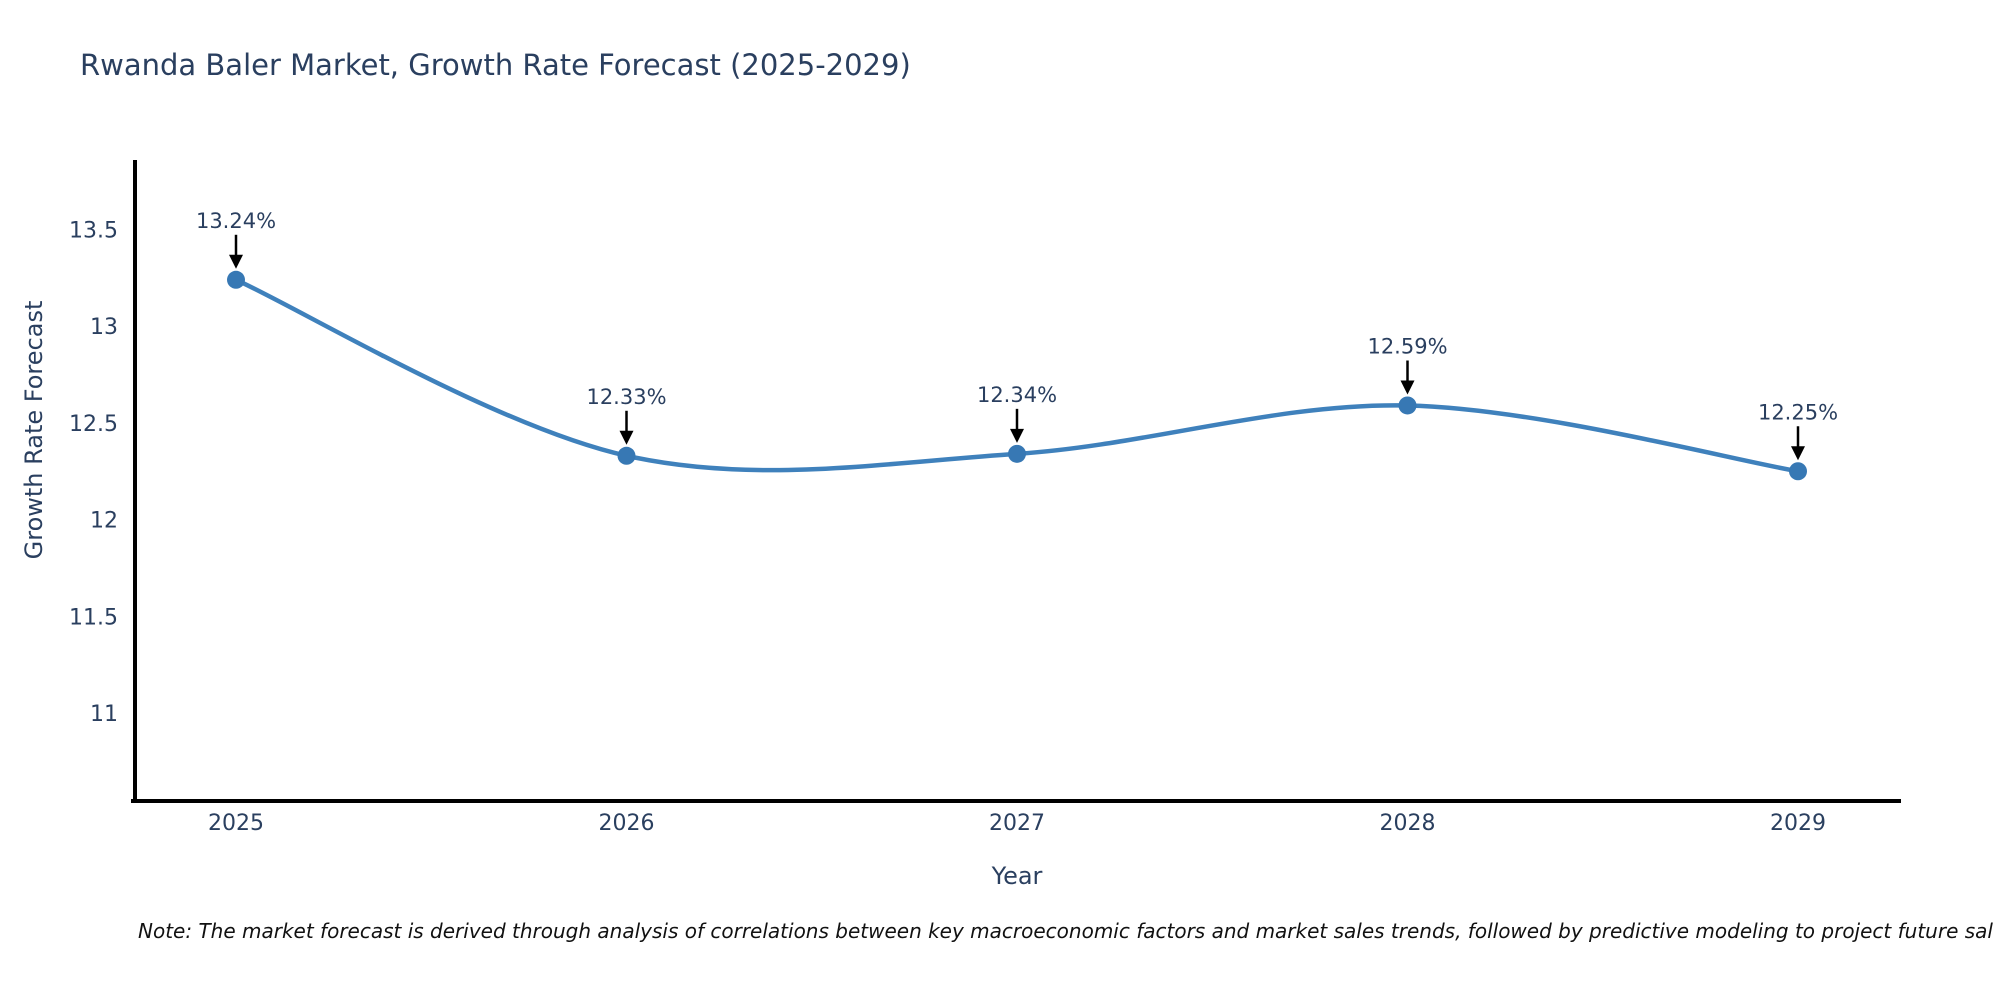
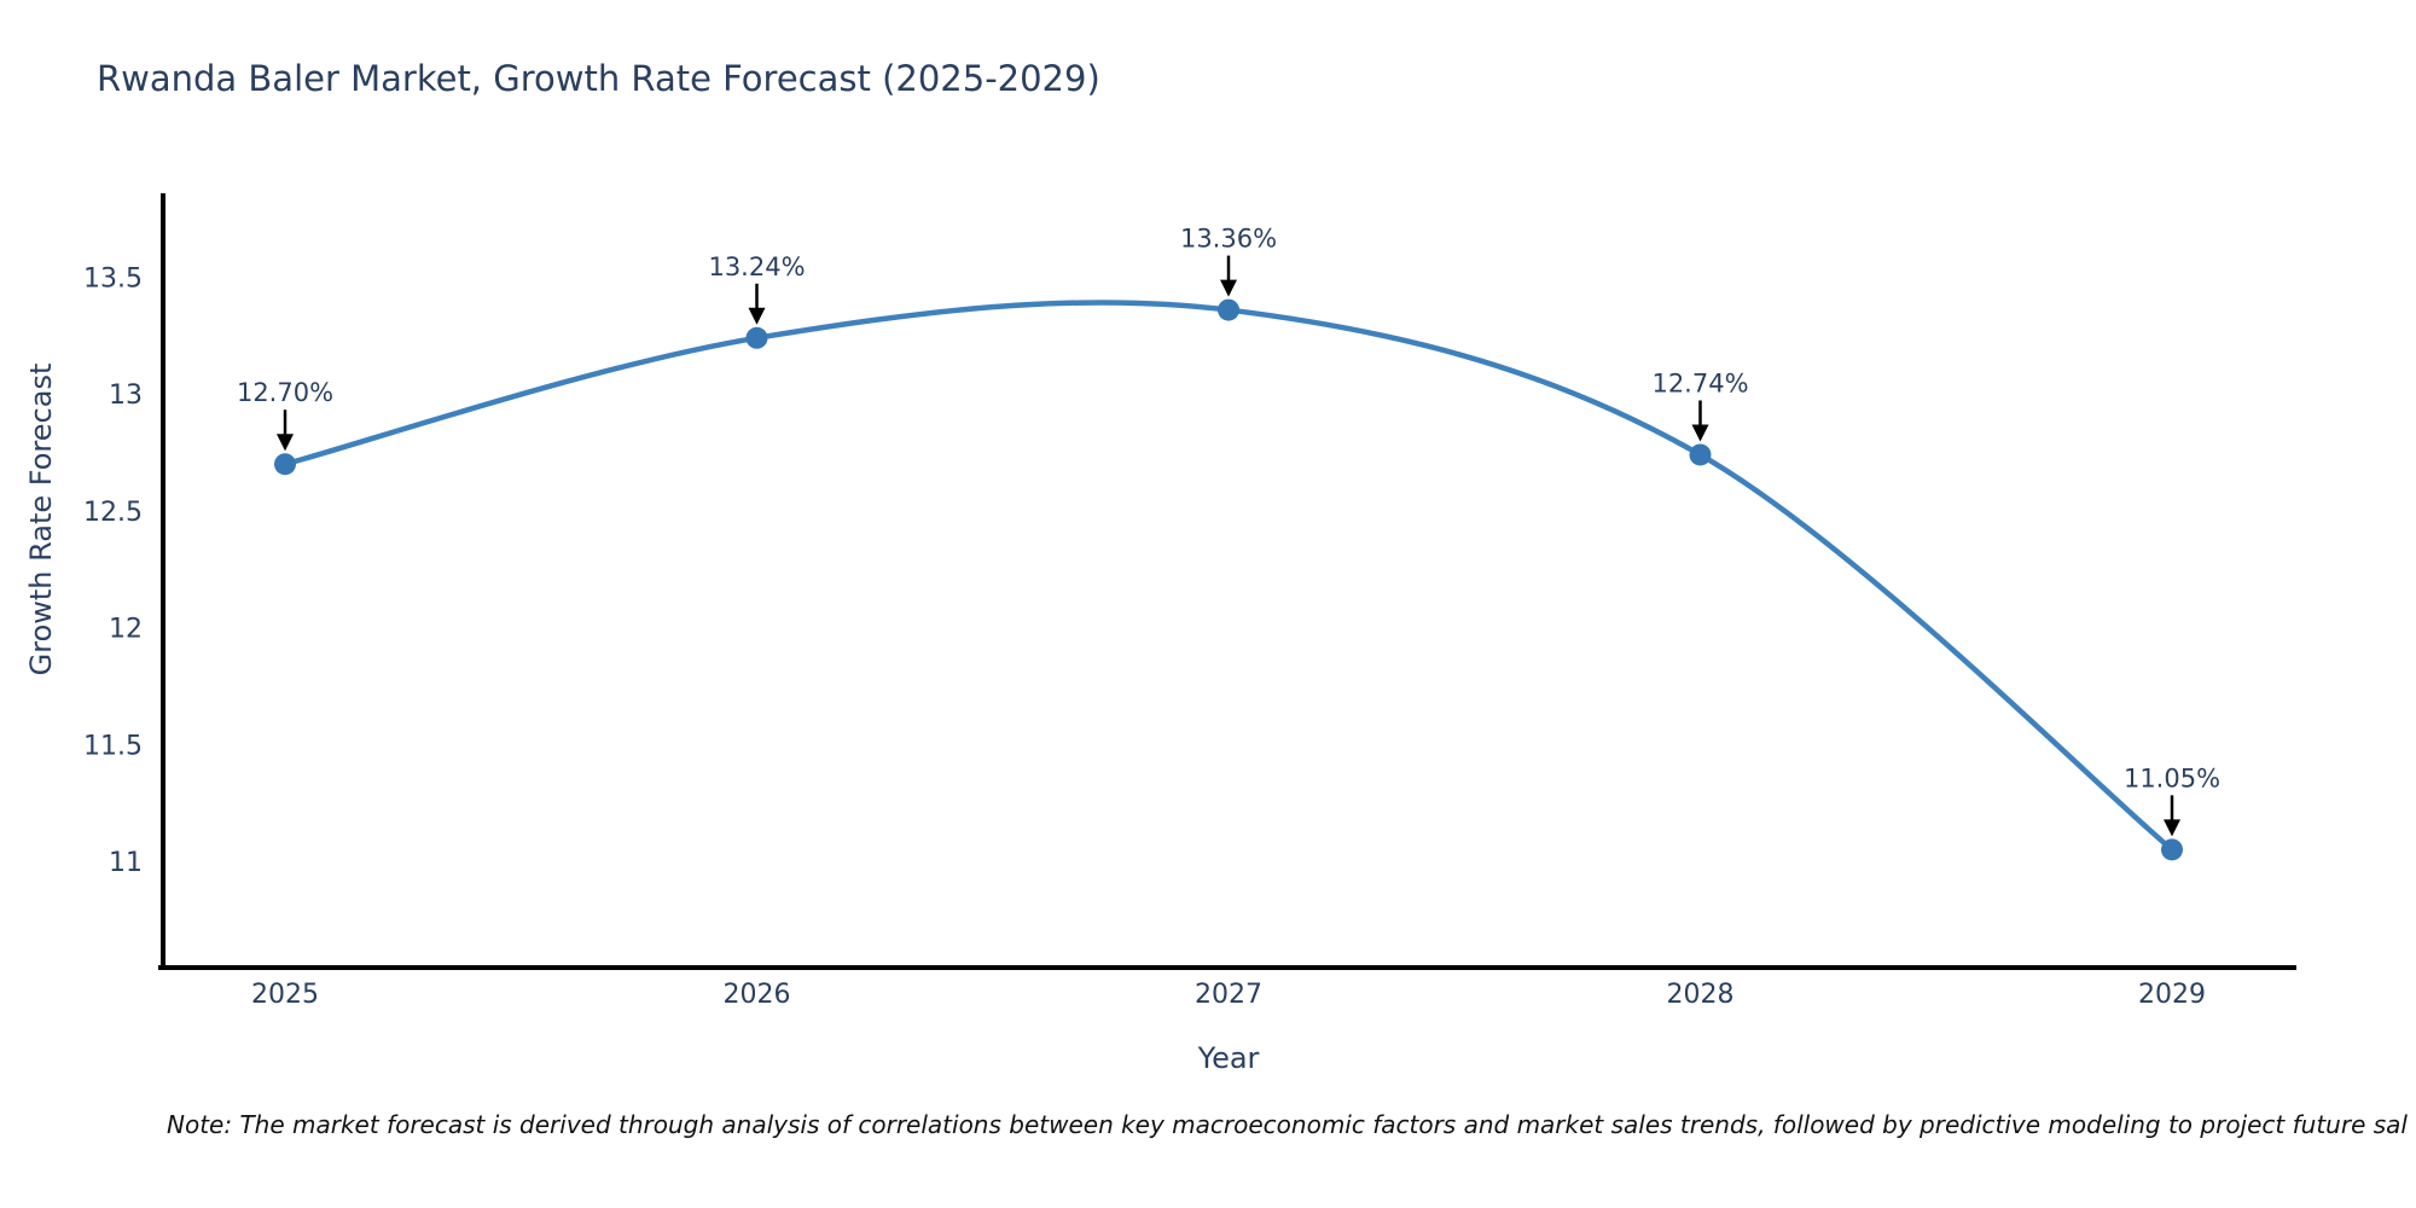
2025: 13.24% -> 12.70%
2026: 12.33% -> 13.24%
2027: 12.34% -> 13.36%
2028: 12.59% -> 12.74%
2029: 12.25% -> 11.05%
